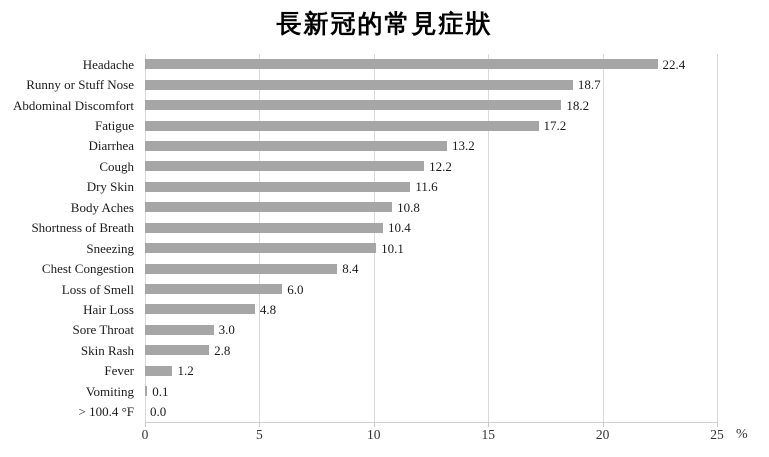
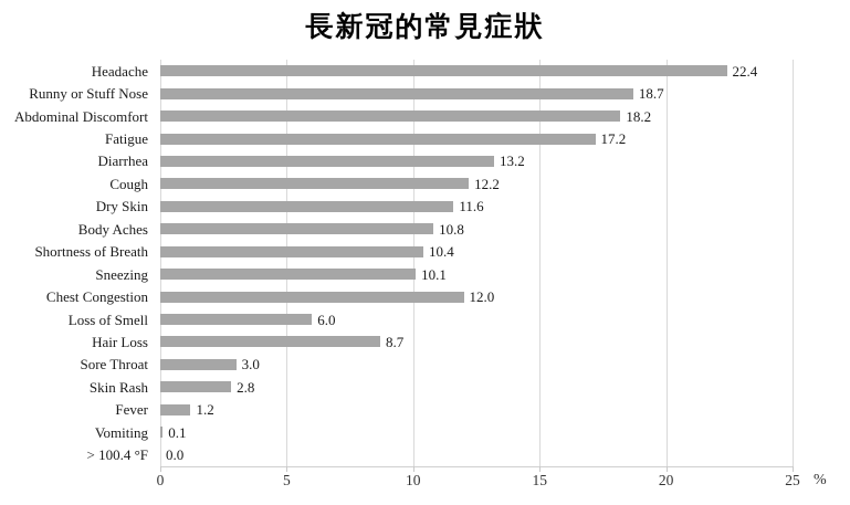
Chest Congestion: 8.4 -> 12.0
Hair Loss: 4.8 -> 8.7
